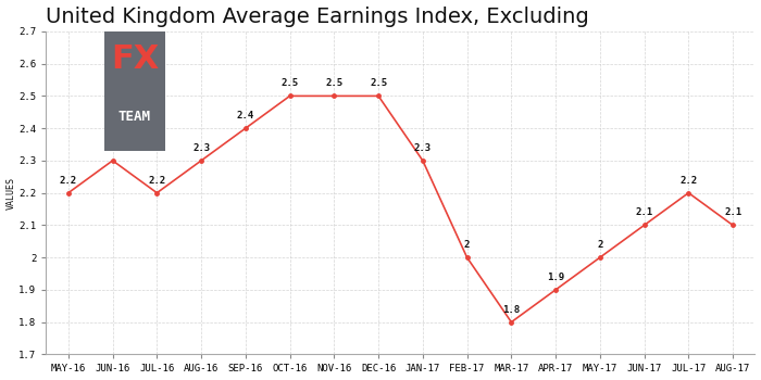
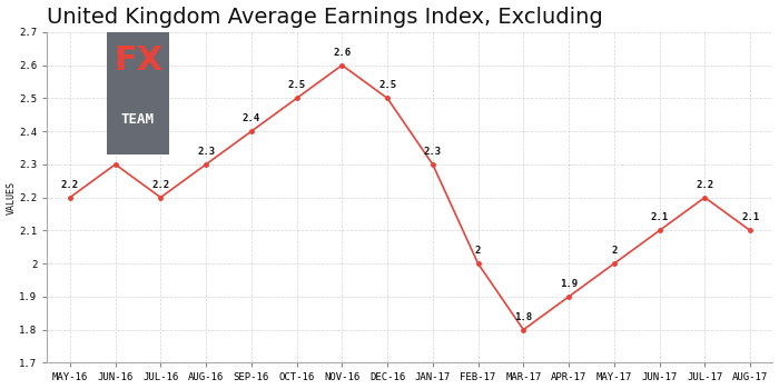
NOV-16: 2.5 -> 2.6
